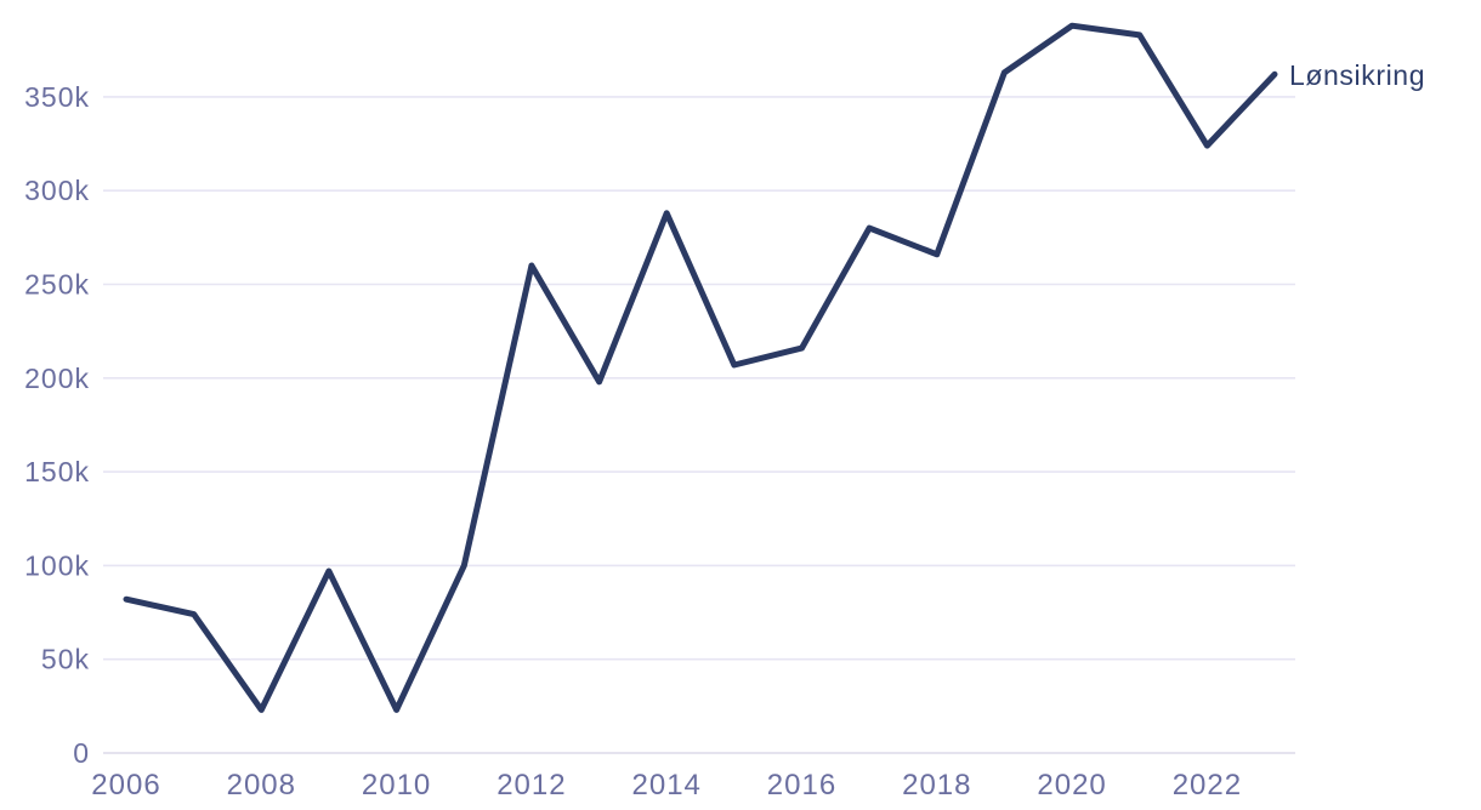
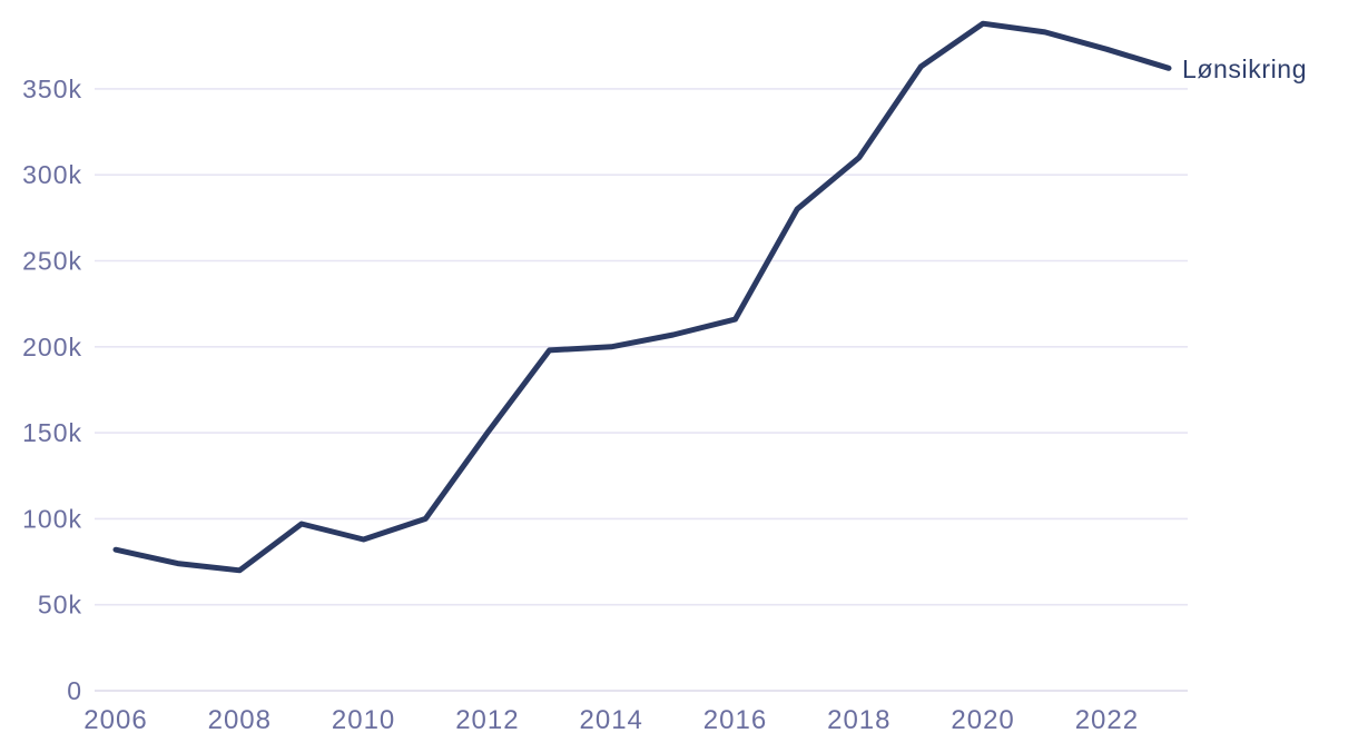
2008: 23k -> 70k
2010: 23k -> 88k
2012: 260k -> 150k
2014: 288k -> 200k
2018: 266k -> 310k
2022: 324k -> 373k
